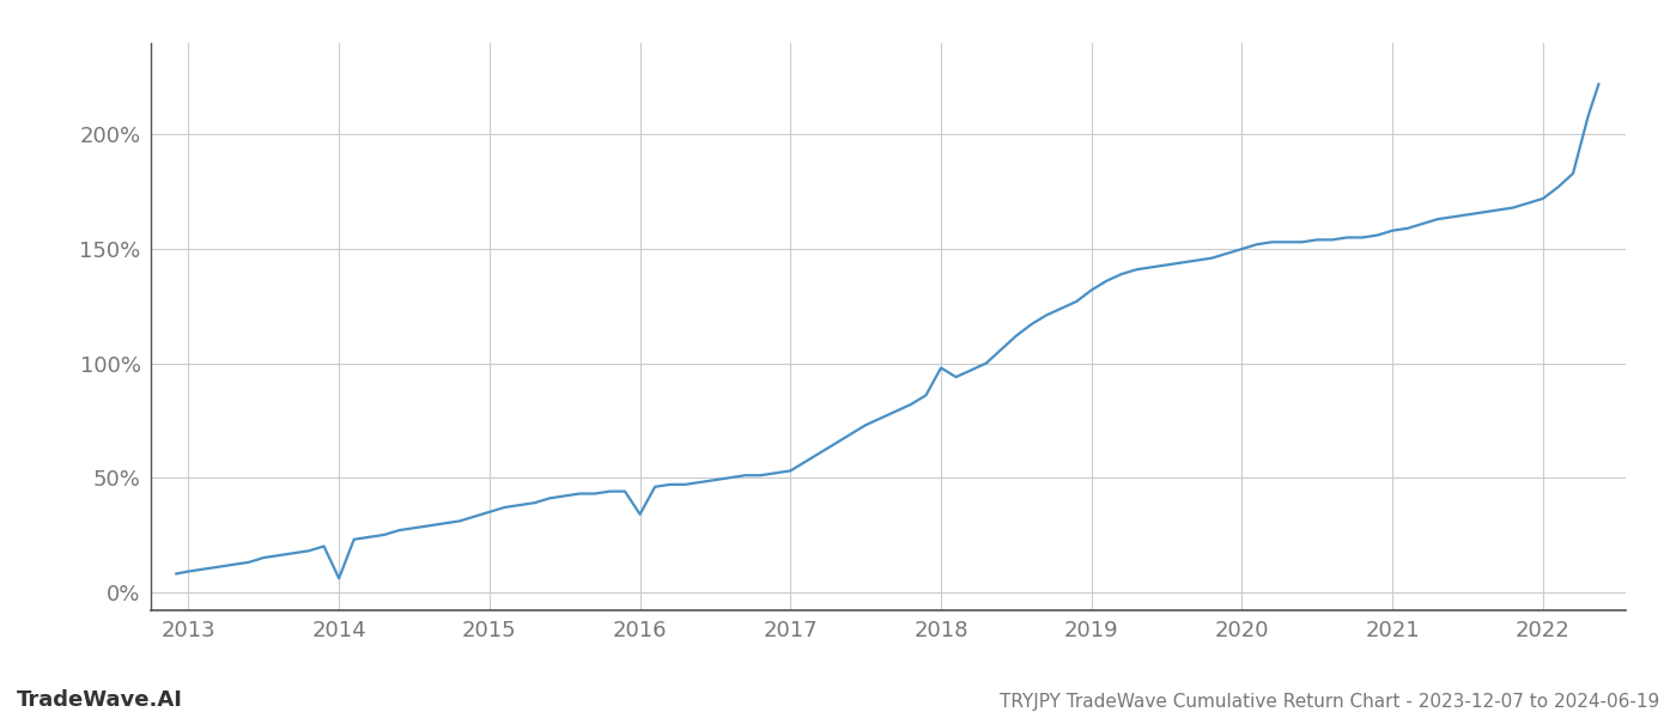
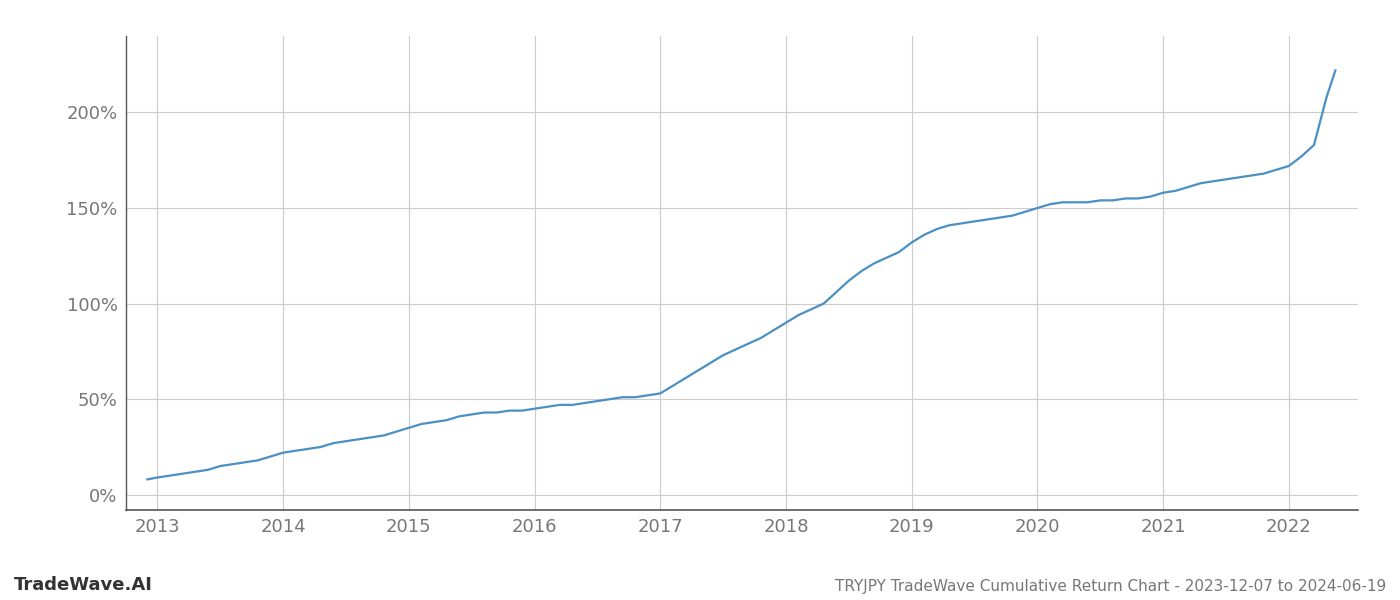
2014: 6% -> 22%
2016: 34% -> 45%
2018: 98% -> 90%
